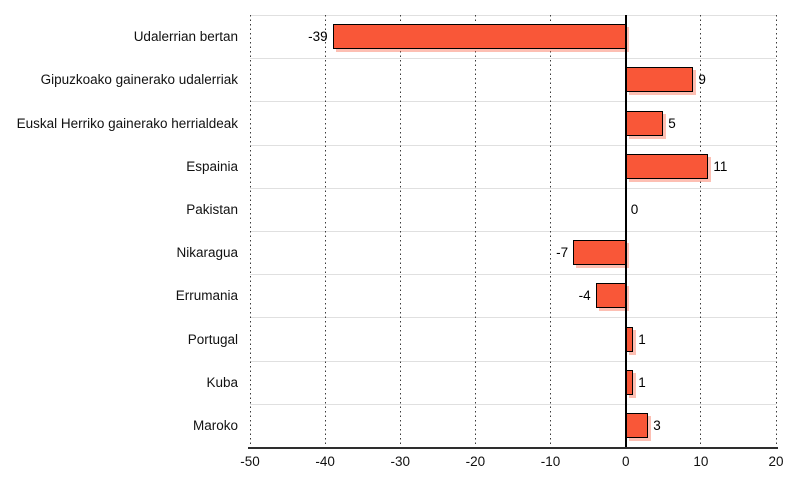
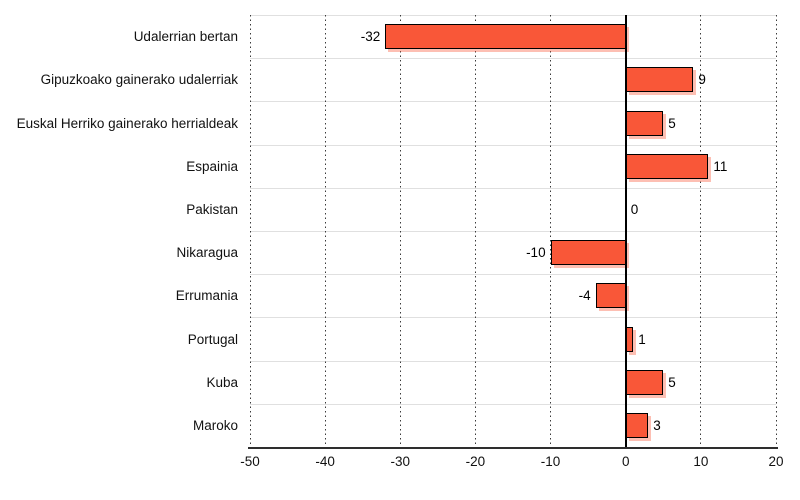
Udalerrian bertan: -39 -> -32
Nikaragua: -7 -> -10
Kuba: 1 -> 5
